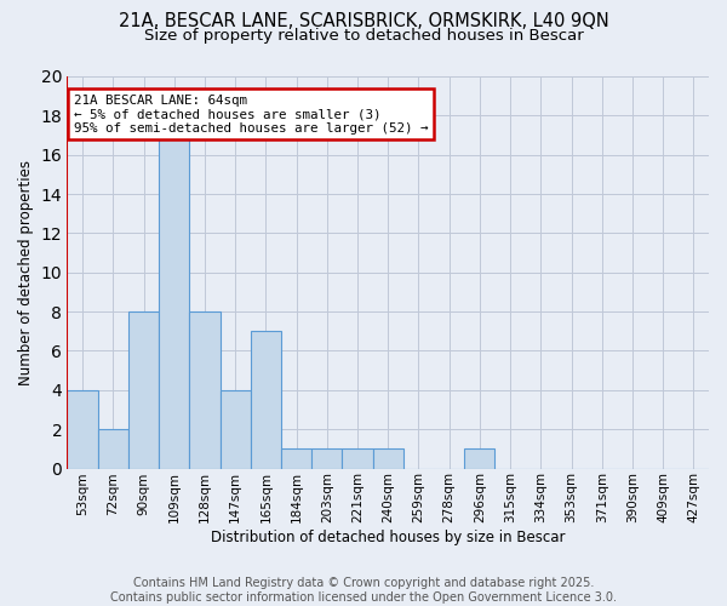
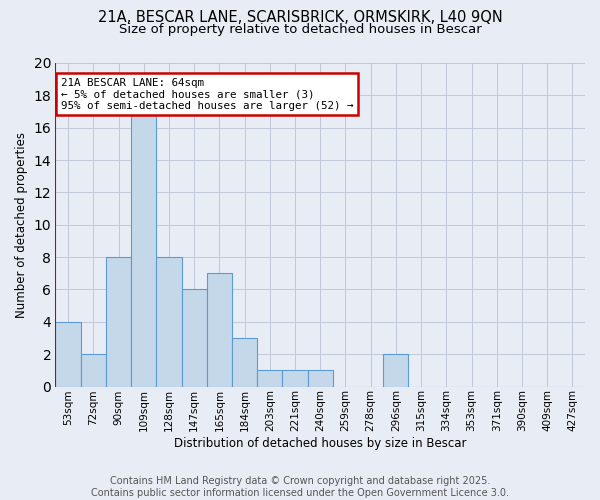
147sqm: 4 -> 6
184sqm: 1 -> 3
296sqm: 1 -> 2
